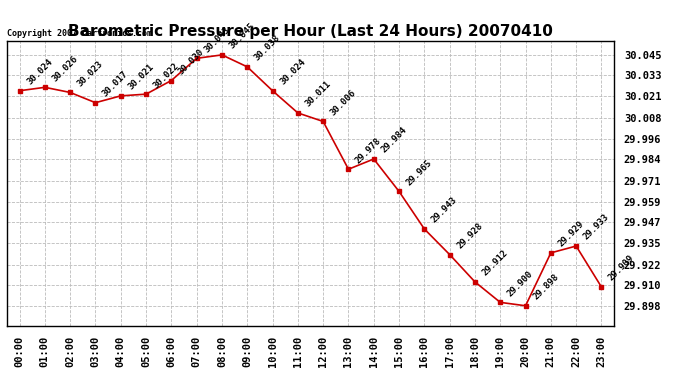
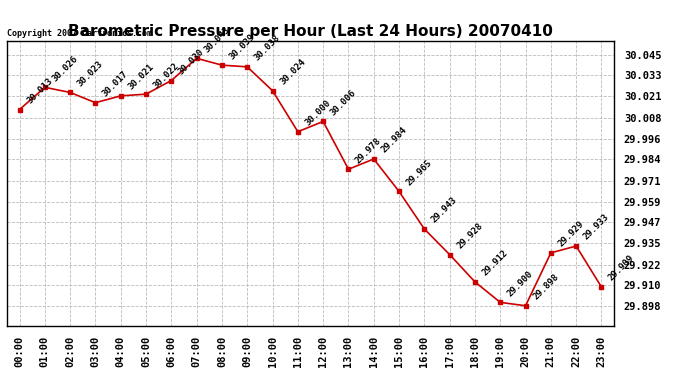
00:00: 30.024 -> 30.013
08:00: 30.045 -> 30.039
11:00: 30.011 -> 30.000
